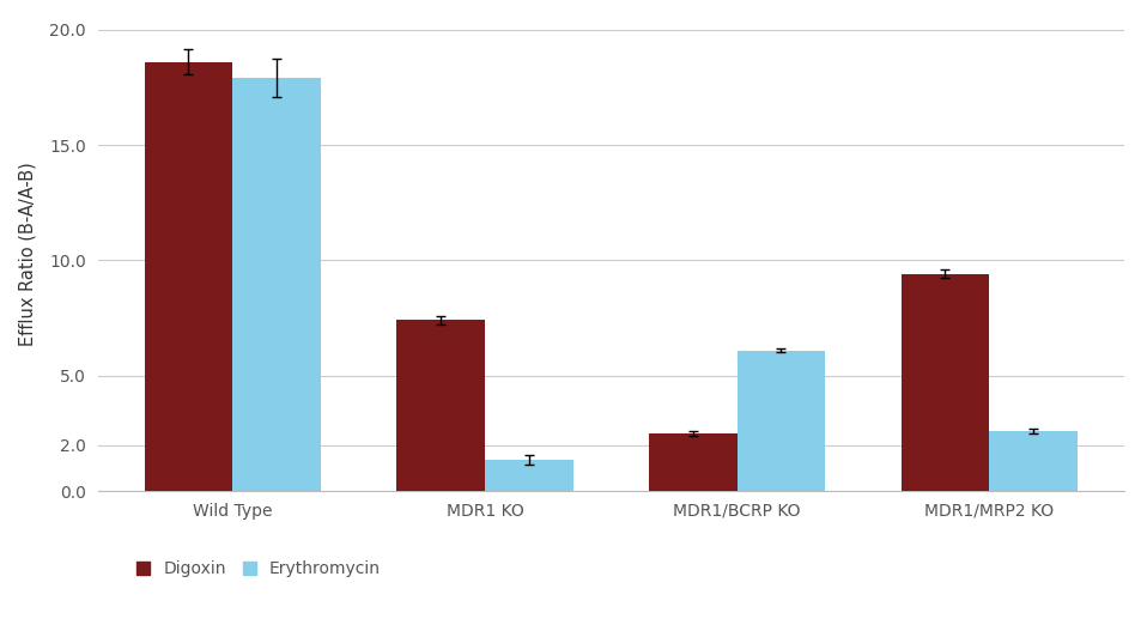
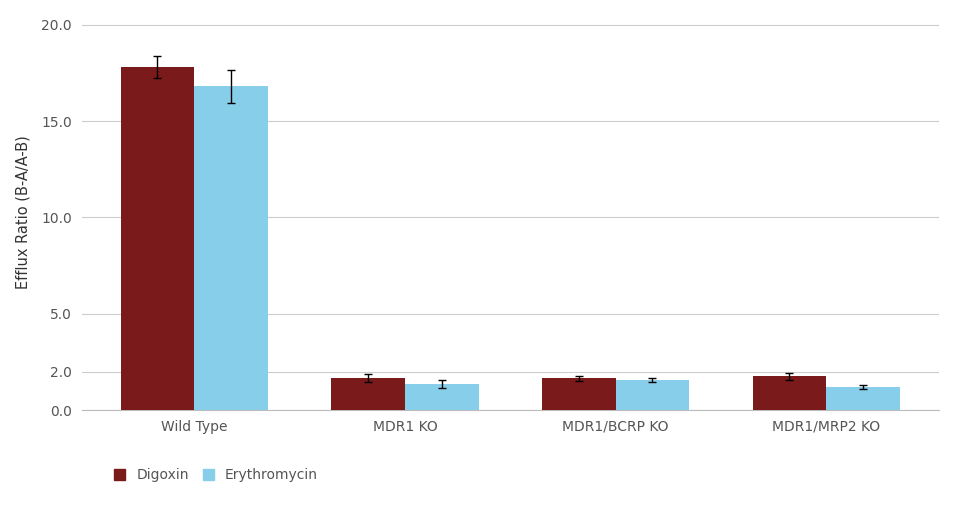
Digoxin/Wild Type: 18.6 -> 17.8
Erythromycin/Wild Type: 17.9 -> 16.8
Digoxin/MDR1 KO: 7.4 -> 1.6
Digoxin/MDR1/BCRP KO: 2.5 -> 1.6
Erythromycin/MDR1/BCRP KO: 6.1 -> 1.6
Digoxin/MDR1/MRP2 KO: 9.4 -> 1.8
Erythromycin/MDR1/MRP2 KO: 2.6 -> 1.2
